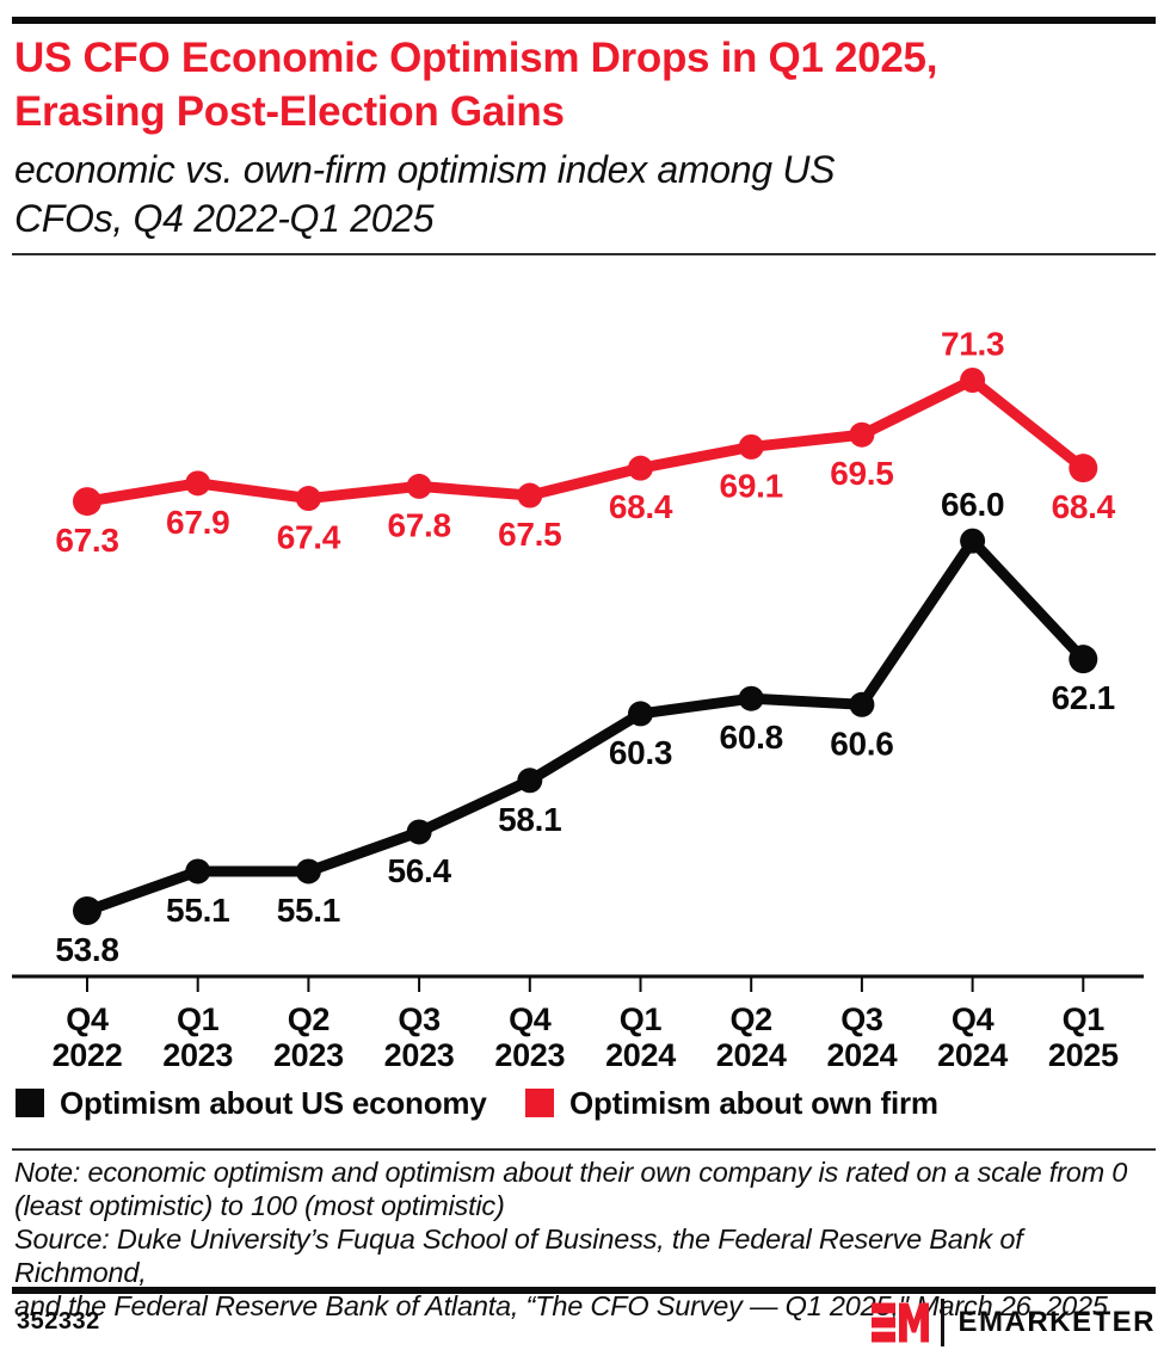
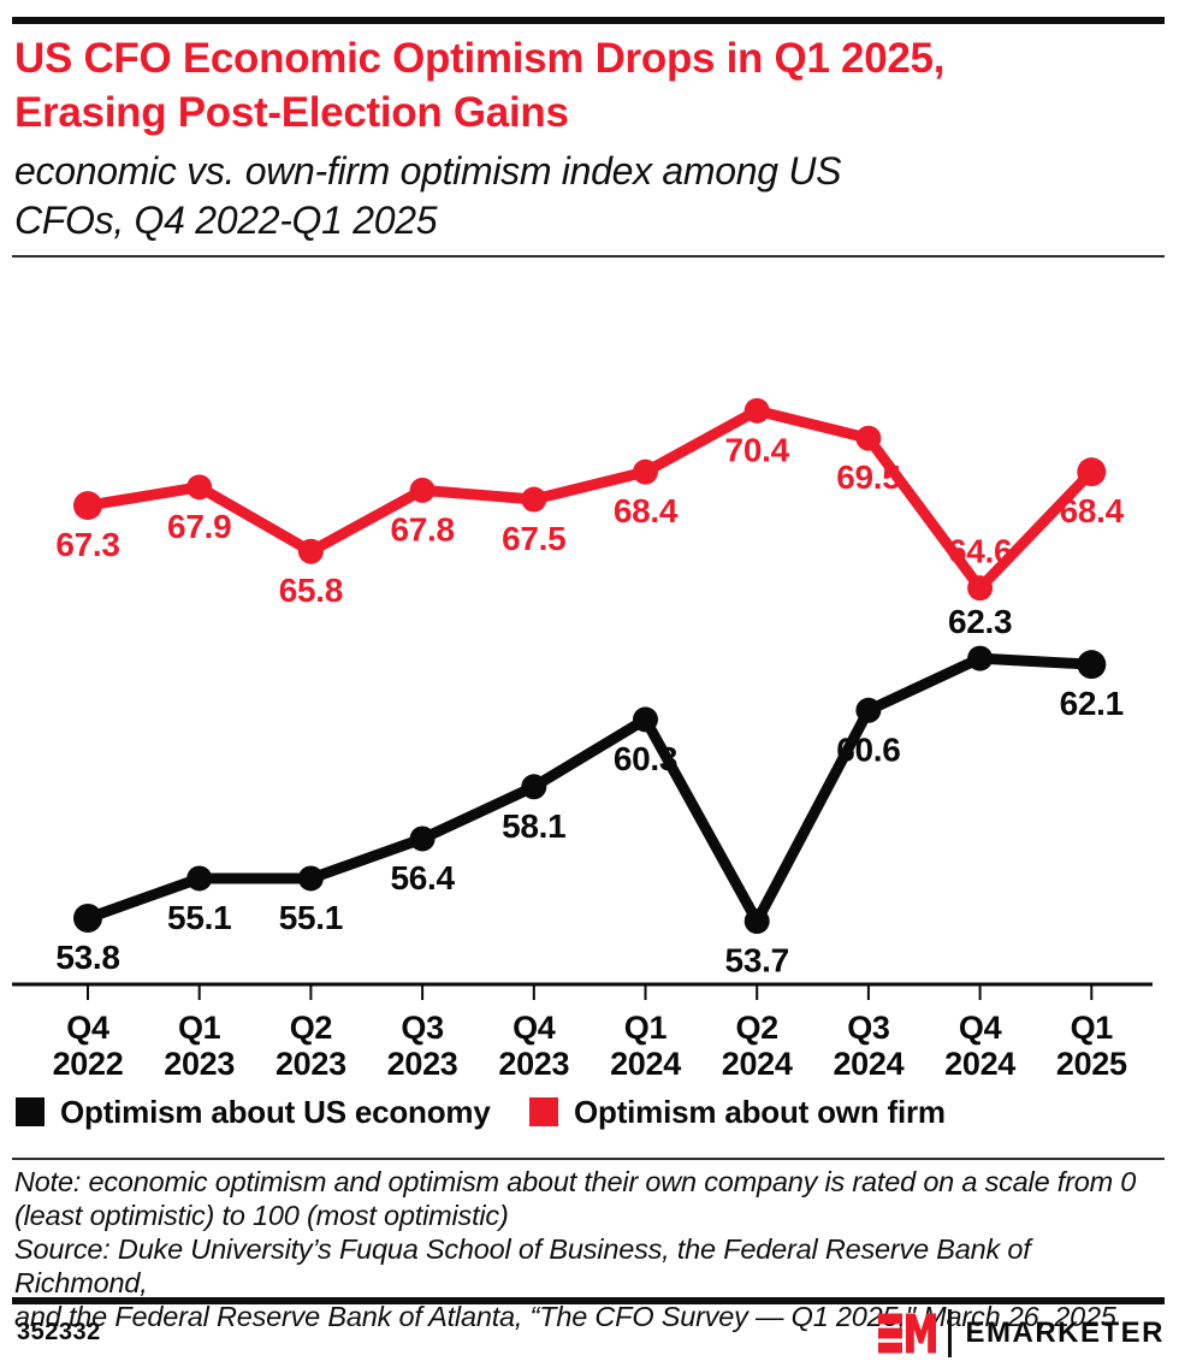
Optimism about own firm/Q2 2023: 67.4 -> 65.8
Optimism about US economy/Q2 2024: 60.8 -> 53.7
Optimism about own firm/Q2 2024: 69.1 -> 70.4
Optimism about US economy/Q4 2024: 66.0 -> 62.3
Optimism about own firm/Q4 2024: 71.3 -> 64.6
